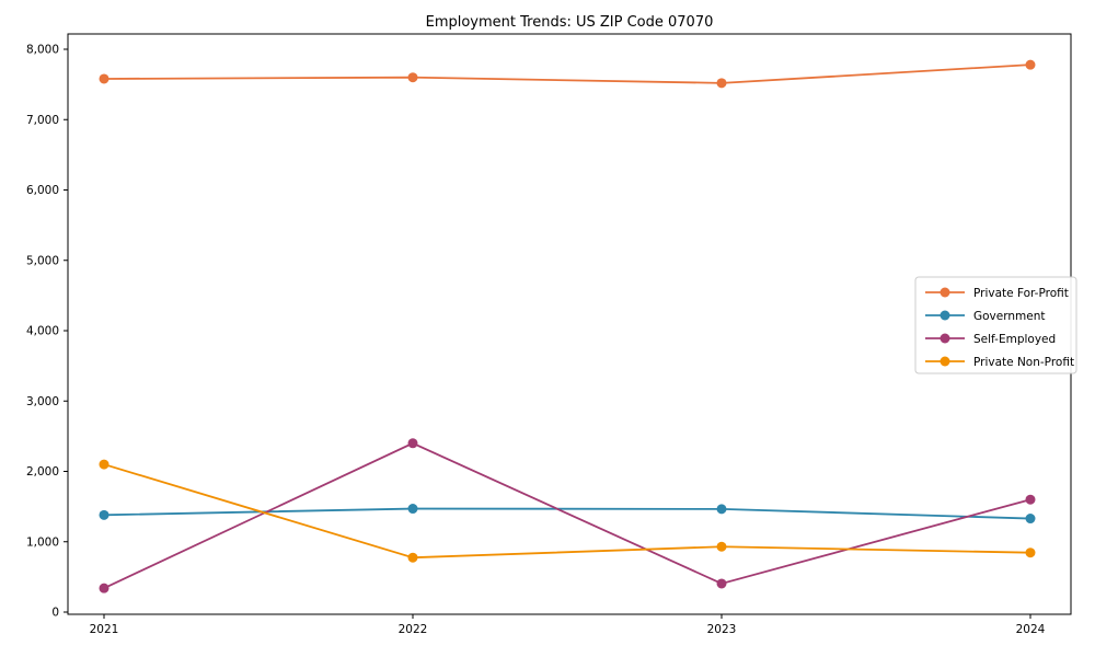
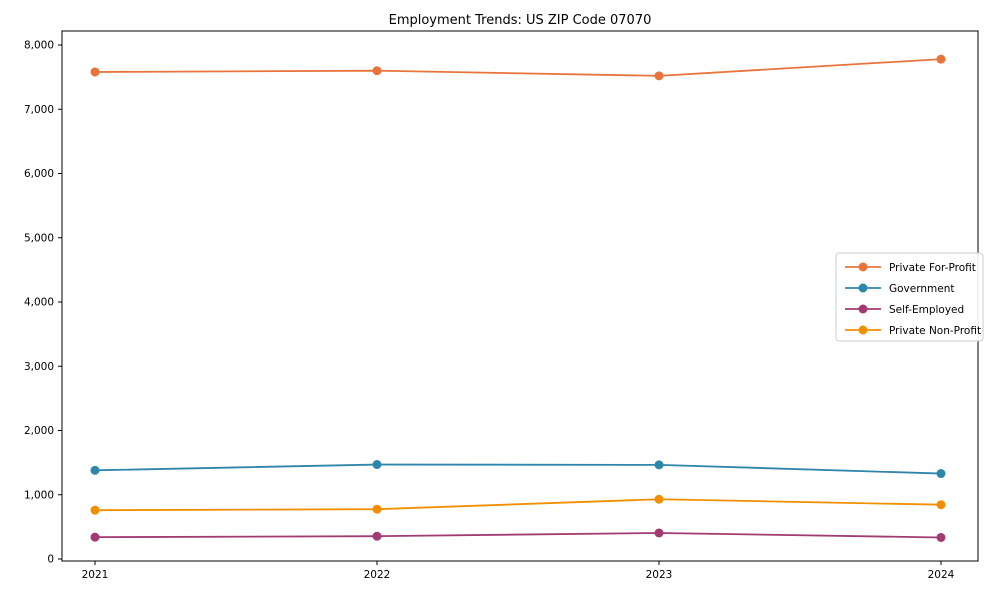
Private Non-Profit/2021: 2100 -> 800
Self-Employed/2022: 2400 -> 400
Self-Employed/2024: 1600 -> 300
